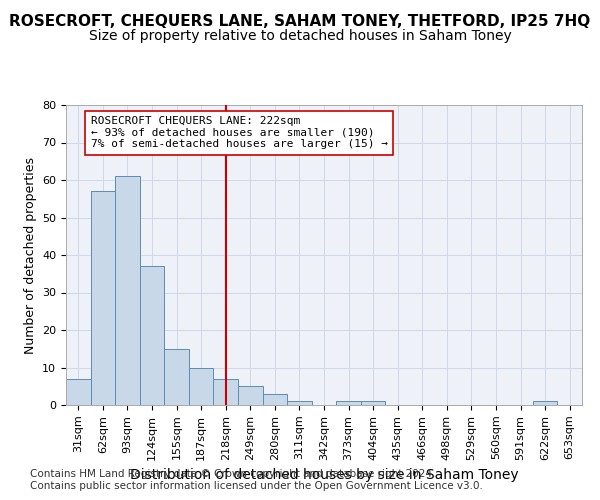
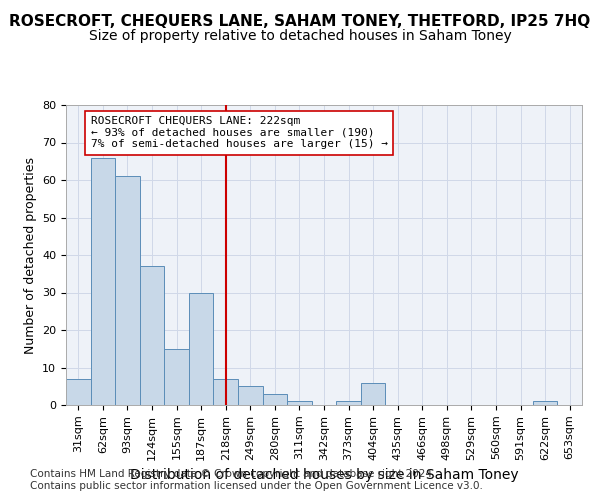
62sqm: 57 -> 66
187sqm: 10 -> 30
404sqm: 1 -> 6
